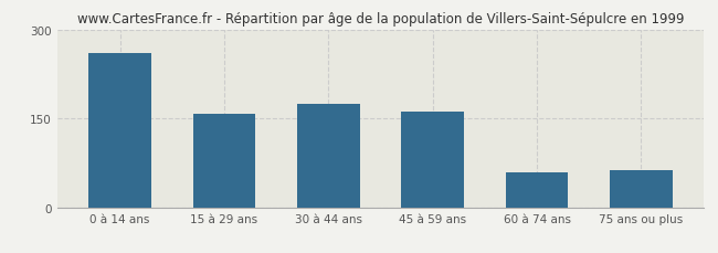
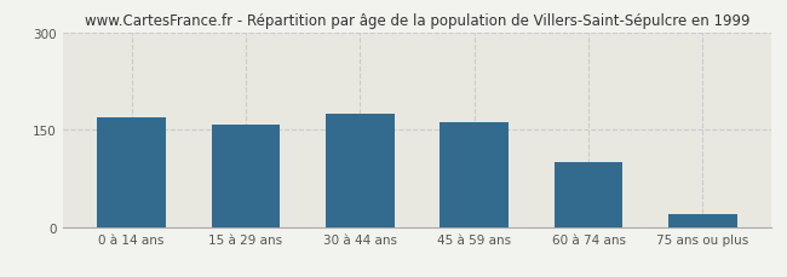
0 à 14 ans: 260 -> 168
60 à 74 ans: 58 -> 100
75 ans ou plus: 62 -> 20
